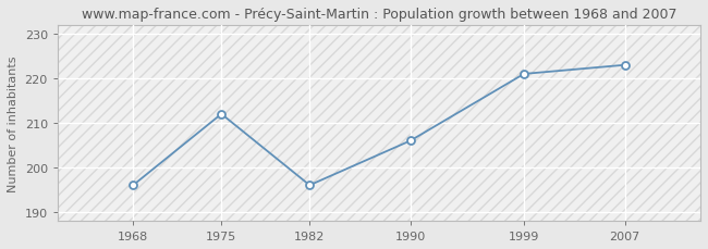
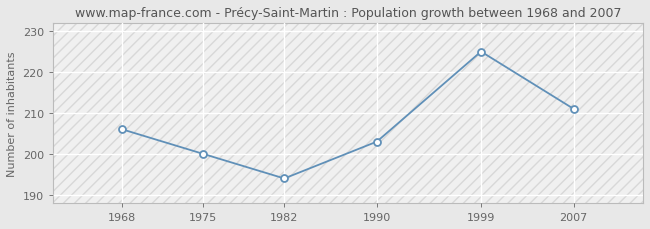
1968: 196 -> 206
1975: 212 -> 200
1982: 196 -> 194
1990: 206 -> 203
1999: 221 -> 225
2007: 223 -> 211
